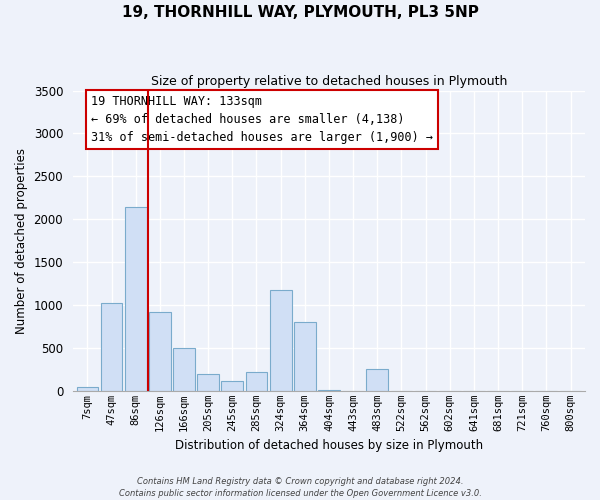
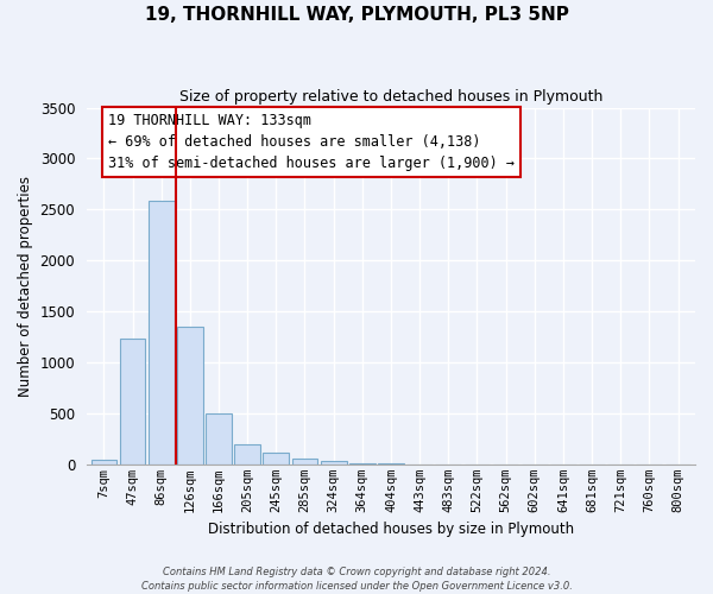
47sqm: 1020 -> 1230
86sqm: 2140 -> 2590
126sqm: 920 -> 1350
285sqm: 220 -> 60
324sqm: 1180 -> 30
364sqm: 800 -> 20
483sqm: 260 -> 0
